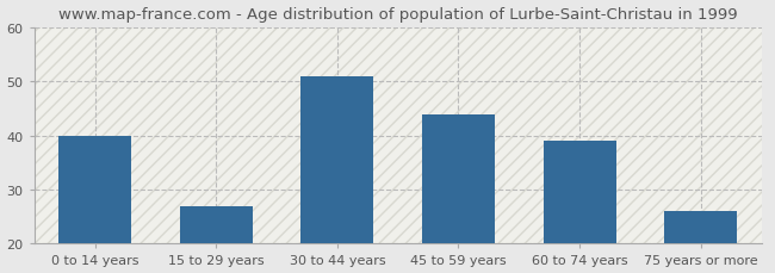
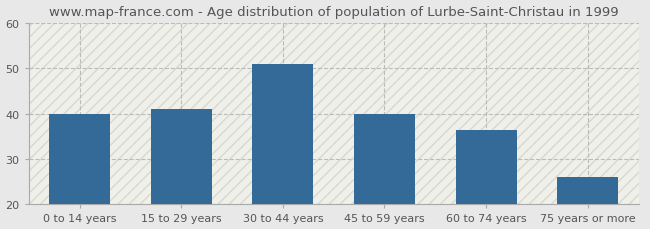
15 to 29 years: 27.0 -> 41.0
45 to 59 years: 44.0 -> 40.0
60 to 74 years: 39.0 -> 36.5
